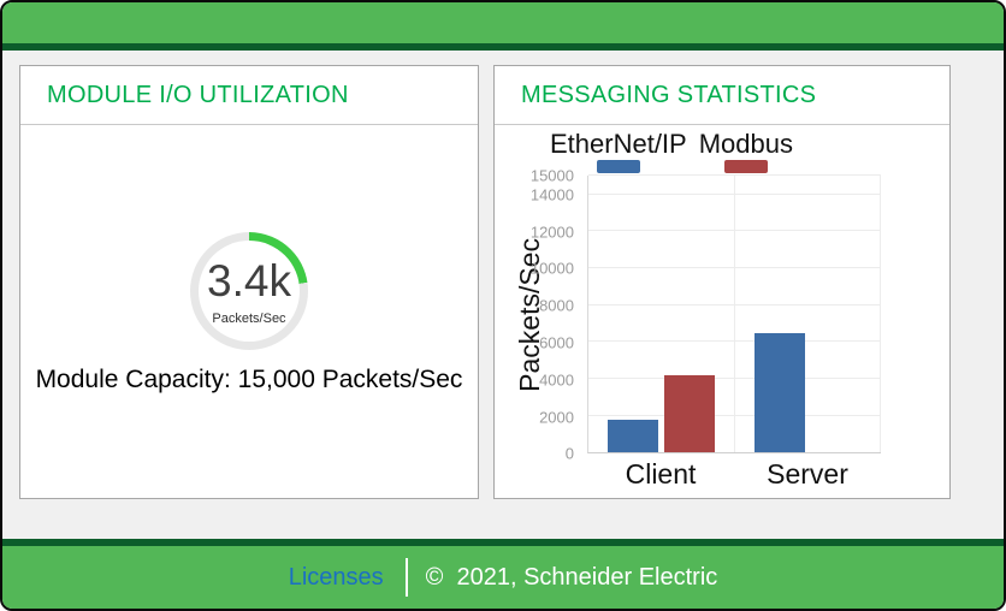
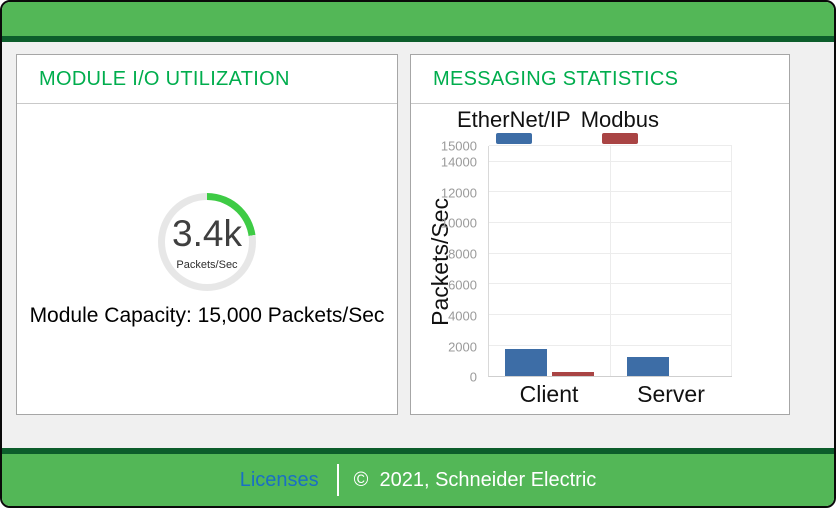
Modbus/Client: 4200 -> 200
EtherNet/IP/Server: 6500 -> 1200
